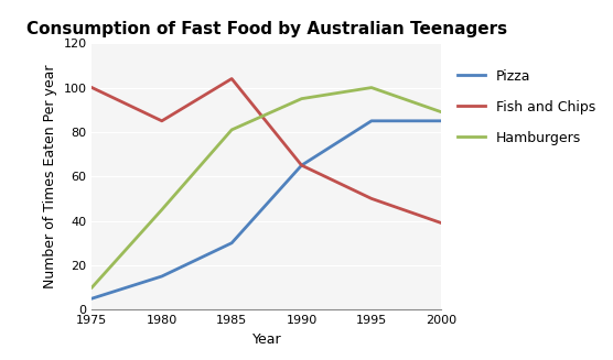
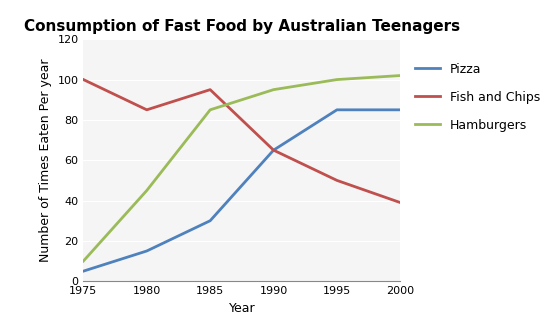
Fish and Chips/1985: 104 -> 95
Hamburgers/1985: 81 -> 85
Hamburgers/2000: 89 -> 102
